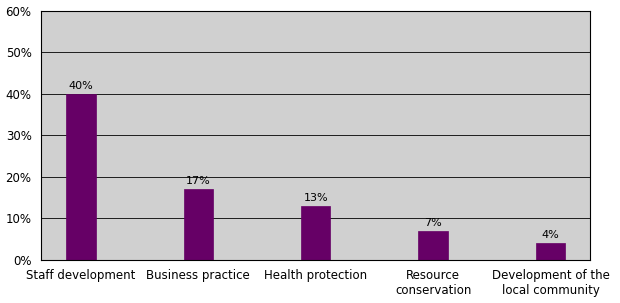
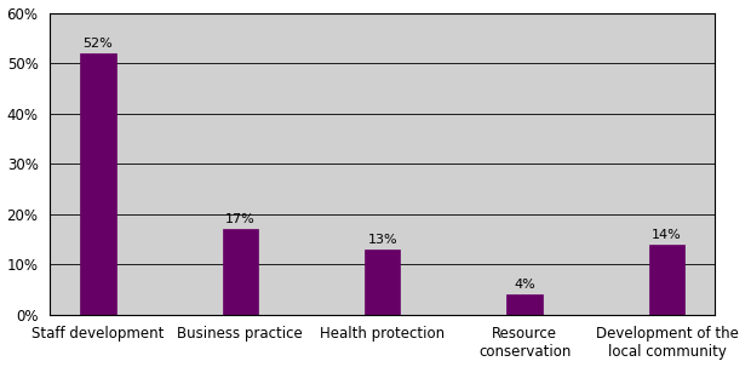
Staff development: 40% -> 52%
Resource conservation: 7% -> 4%
Development of the local community: 4% -> 14%
